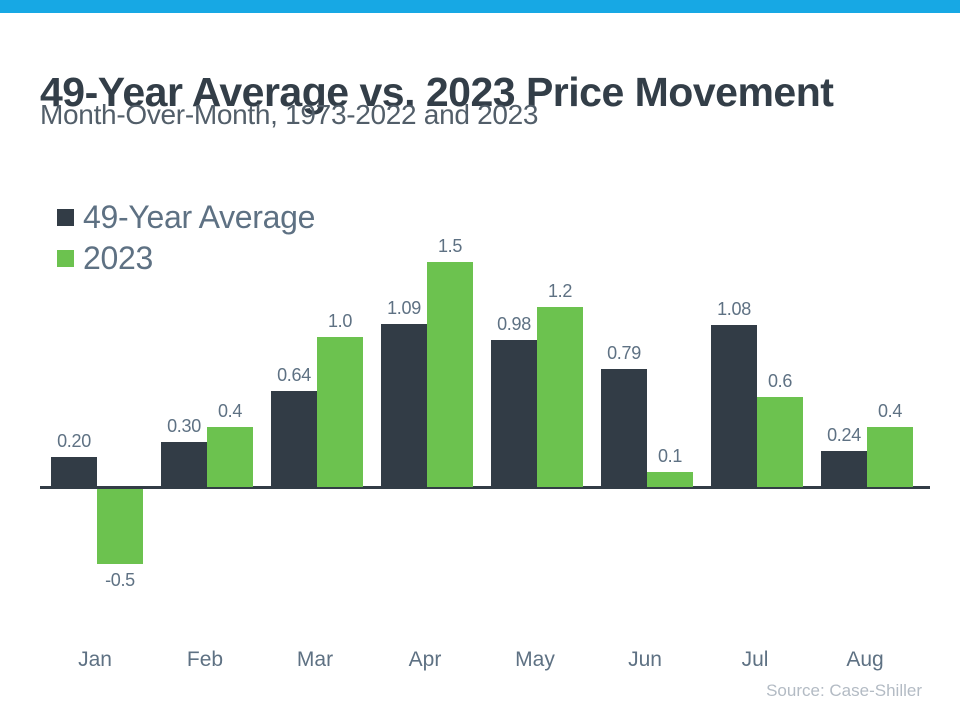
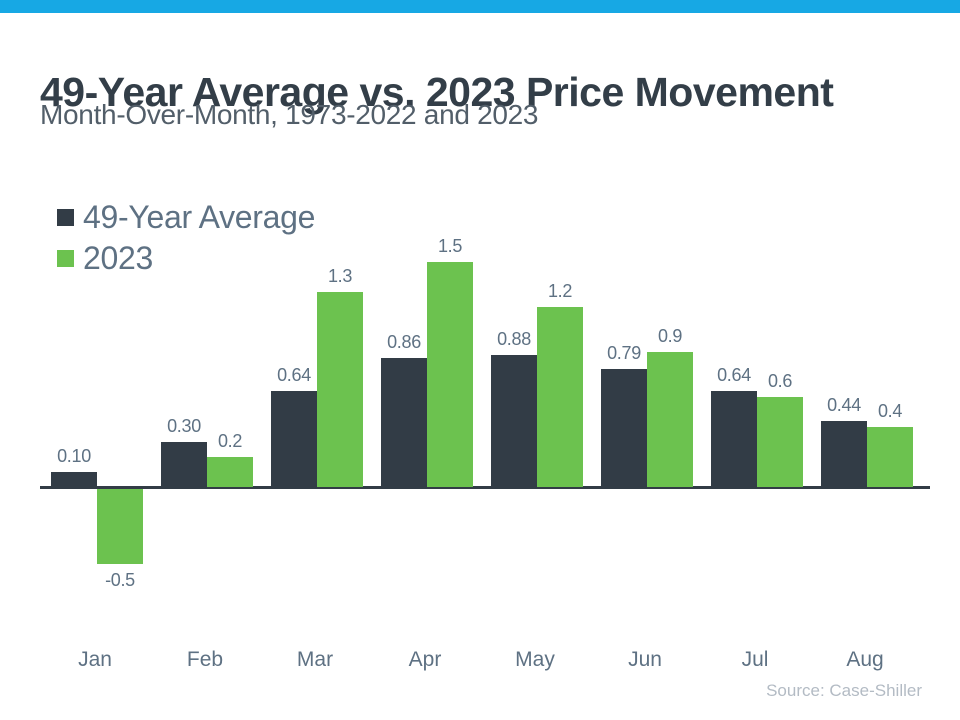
49-Year Average/Jan: 0.20 -> 0.10
2023/Feb: 0.4 -> 0.2
2023/Mar: 1.0 -> 1.3
49-Year Average/Apr: 1.09 -> 0.86
49-Year Average/May: 0.98 -> 0.88
2023/Jun: 0.1 -> 0.9
49-Year Average/Jul: 1.08 -> 0.64
49-Year Average/Aug: 0.24 -> 0.44
